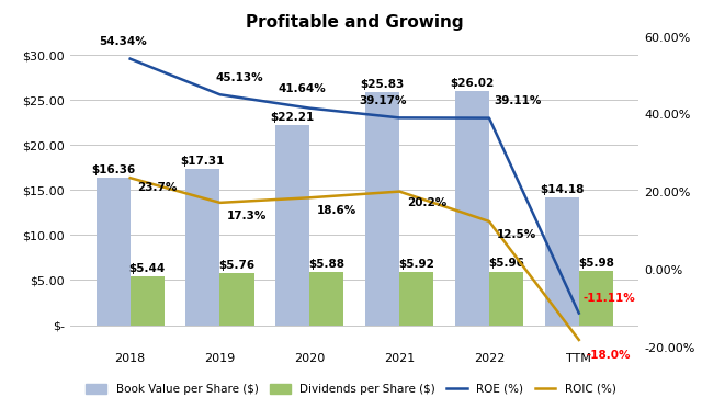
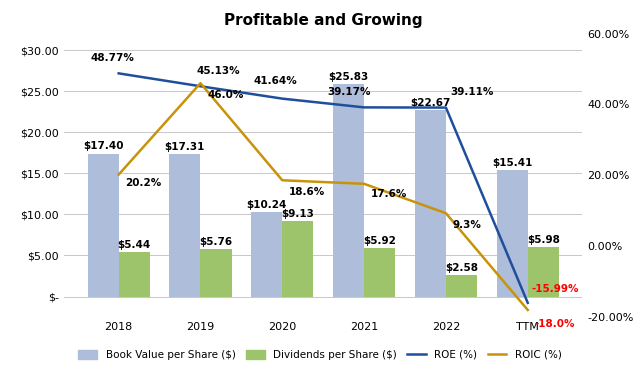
Book Value per Share ($)/2018: $16.36 -> $17.40
ROE (%)/2018: 54.34% -> 48.77%
ROIC (%)/2018: 23.7% -> 20.2%
ROIC (%)/2019: 17.3% -> 46.0%
Book Value per Share ($)/2020: $22.21 -> $10.24
Dividends per Share ($)/2020: $5.88 -> $9.13
ROIC (%)/2021: 20.2% -> 17.6%
Book Value per Share ($)/2022: $26.02 -> $22.67
ROIC (%)/2022: 12.5% -> 9.3%
Dividends per Share ($)/2022: $5.96 -> $2.58
Book Value per Share ($)/TTM: $14.18 -> $15.41
ROE (%)/TTM: -11.11% -> -15.99%
